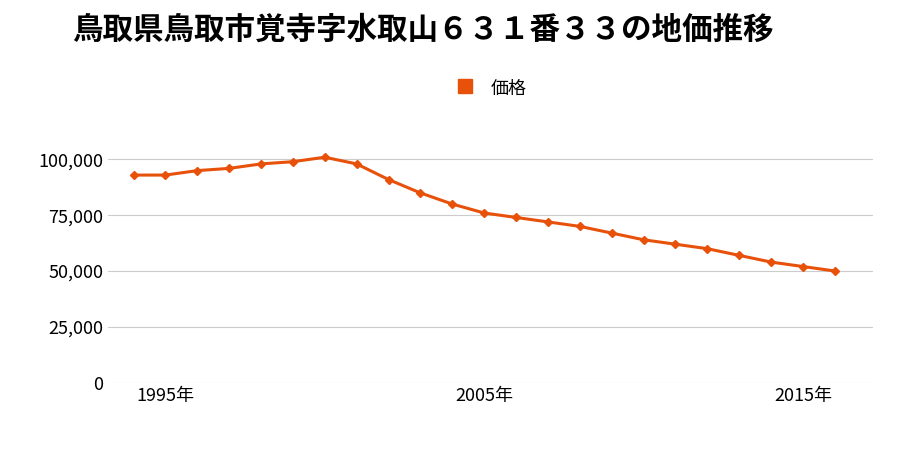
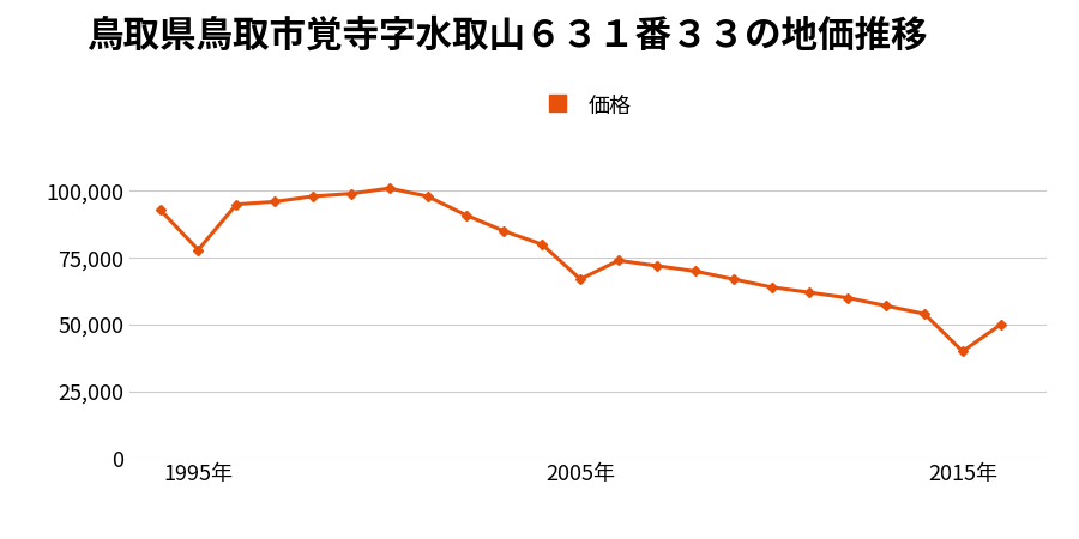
1995年: 93,000 -> 78,000
2005年: 76,000 -> 67,000
2015年: 52,000 -> 40,000
